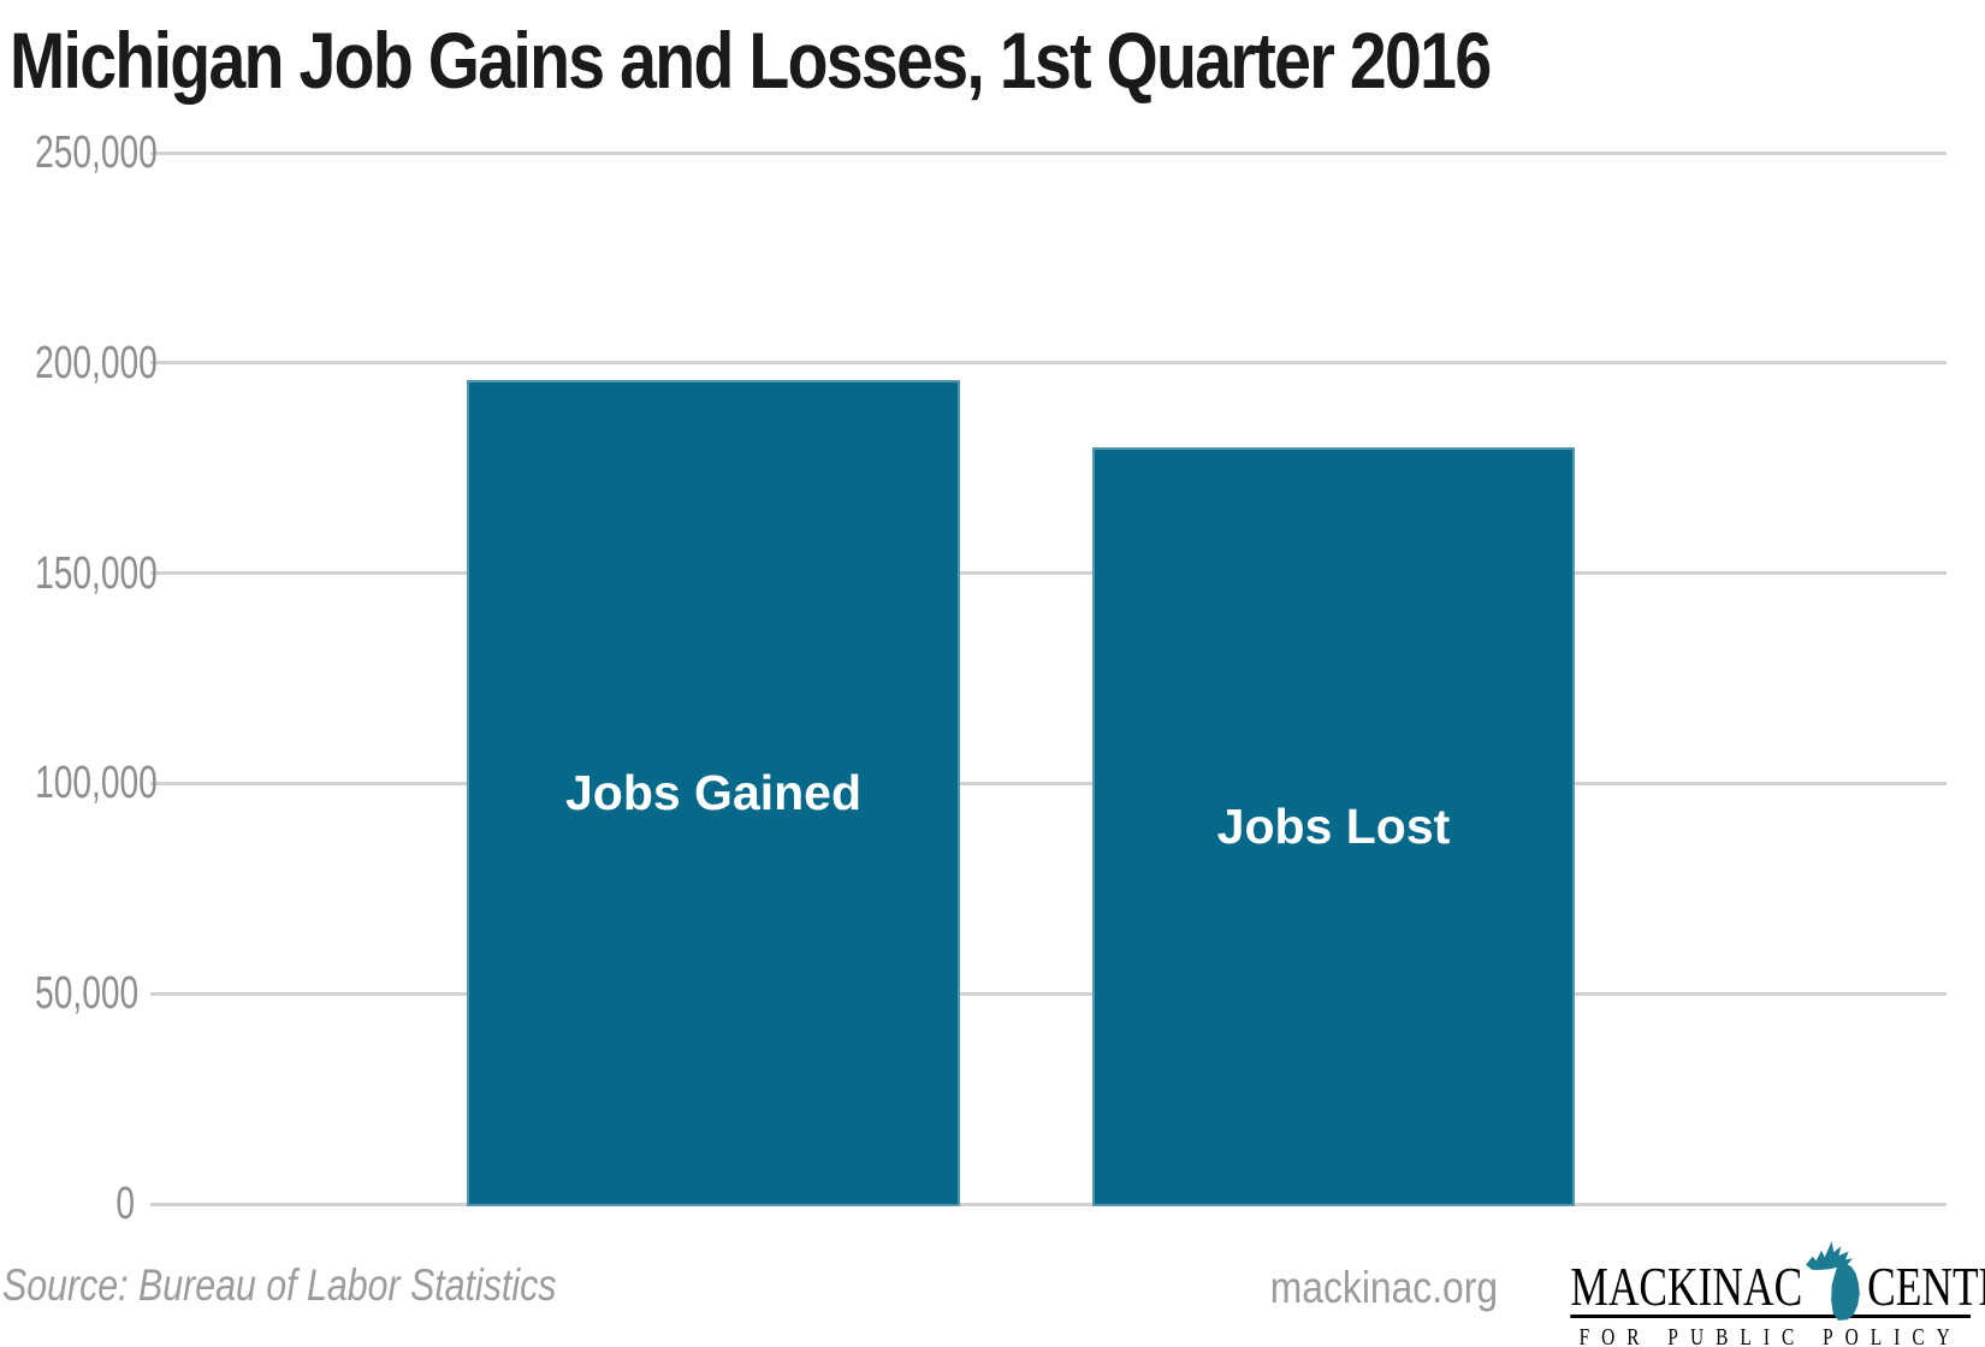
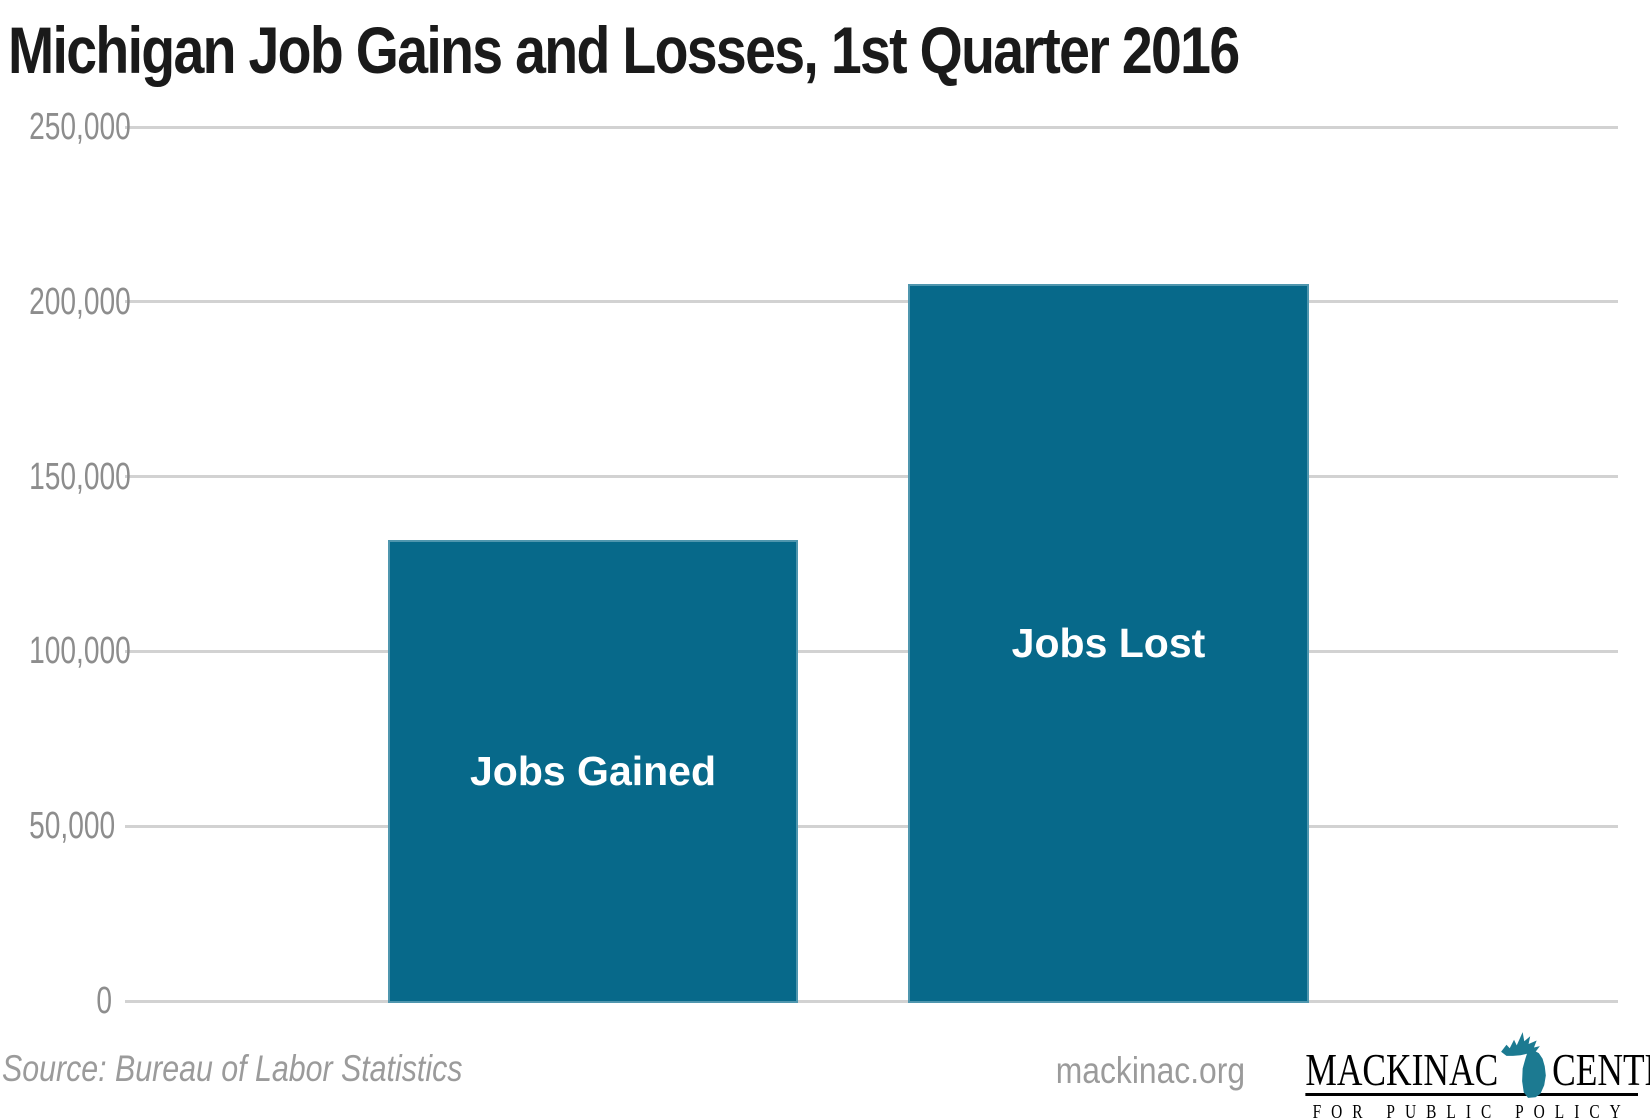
Jobs Gained: 196000 -> 132000
Jobs Lost: 180000 -> 205000
